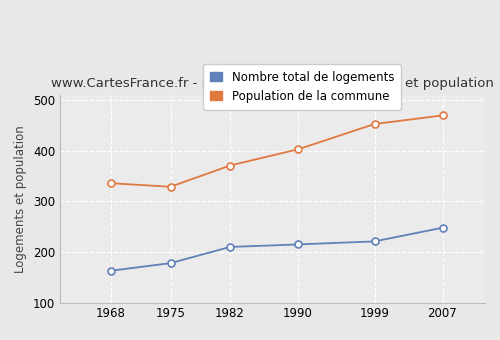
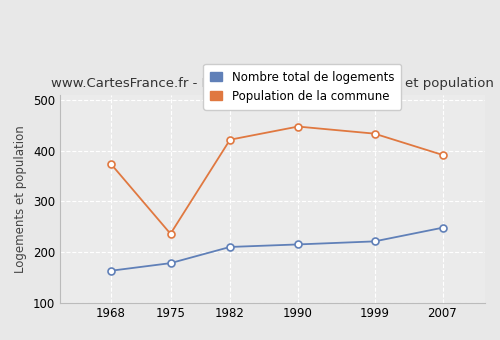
Population de la commune/1968: 336 -> 374
Population de la commune/1975: 329 -> 236
Population de la commune/1982: 371 -> 422
Population de la commune/1990: 403 -> 448
Population de la commune/1999: 453 -> 434
Population de la commune/2007: 470 -> 392
